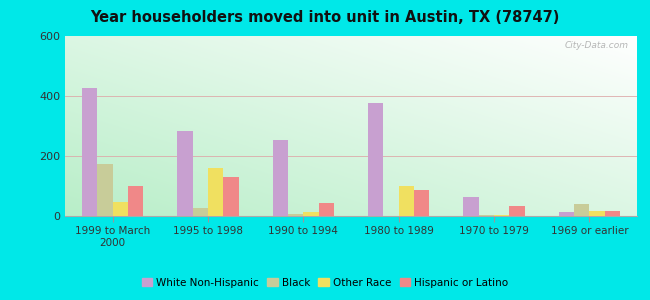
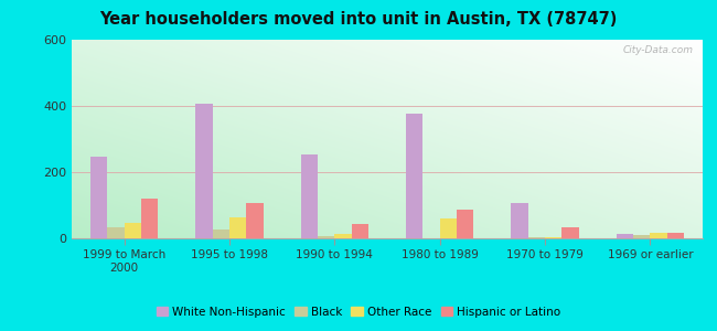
White Non-Hispanic/1999 to March 2000: 425 -> 248
Black/1999 to March 2000: 175 -> 35
Hispanic or Latino/1999 to March 2000: 100 -> 120
White Non-Hispanic/1995 to 1998: 285 -> 408
Other Race/1995 to 1998: 160 -> 65
Hispanic or Latino/1995 to 1998: 130 -> 108
Other Race/1980 to 1989: 100 -> 60
White Non-Hispanic/1970 to 1979: 65 -> 108
Black/1969 or earlier: 40 -> 10
